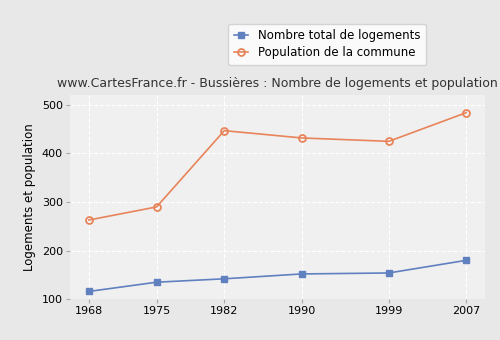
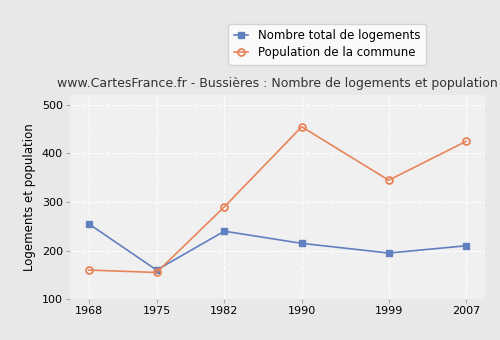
Nombre total de logements/1968: 116 -> 255
Population de la commune/1968: 263 -> 160
Nombre total de logements/1975: 135 -> 160
Population de la commune/1975: 290 -> 155
Nombre total de logements/1982: 142 -> 240
Population de la commune/1982: 447 -> 290
Nombre total de logements/1990: 152 -> 215
Population de la commune/1990: 432 -> 455
Nombre total de logements/1999: 154 -> 195
Population de la commune/1999: 425 -> 345
Nombre total de logements/2007: 180 -> 210
Population de la commune/2007: 484 -> 425
